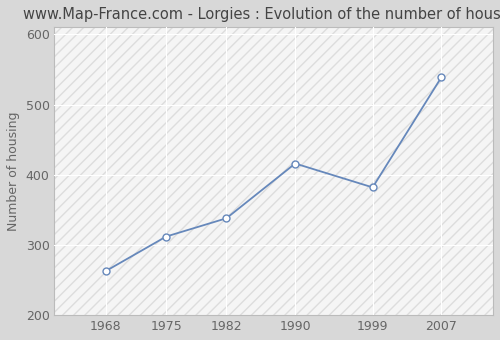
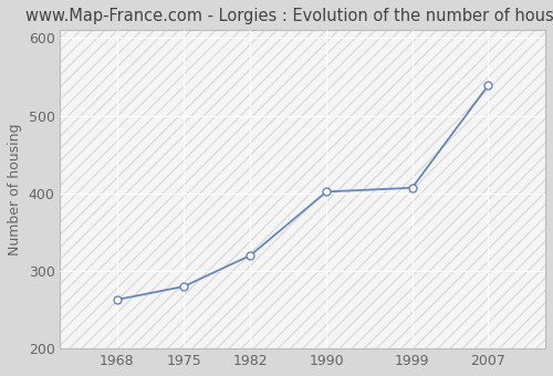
1975: 312 -> 280
1982: 338 -> 320
1990: 416 -> 402
1999: 382 -> 407
